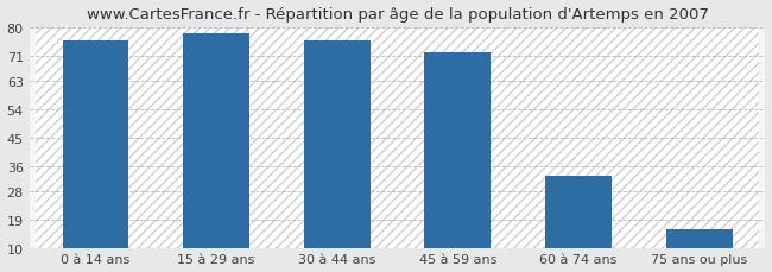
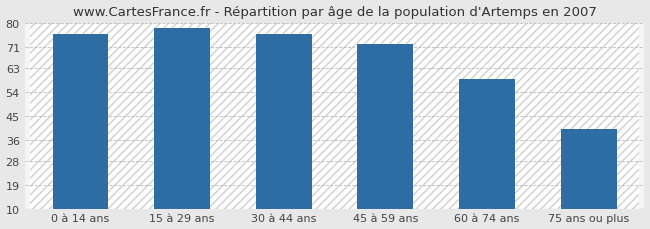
60 à 74 ans: 33 -> 59
75 ans ou plus: 16 -> 40
